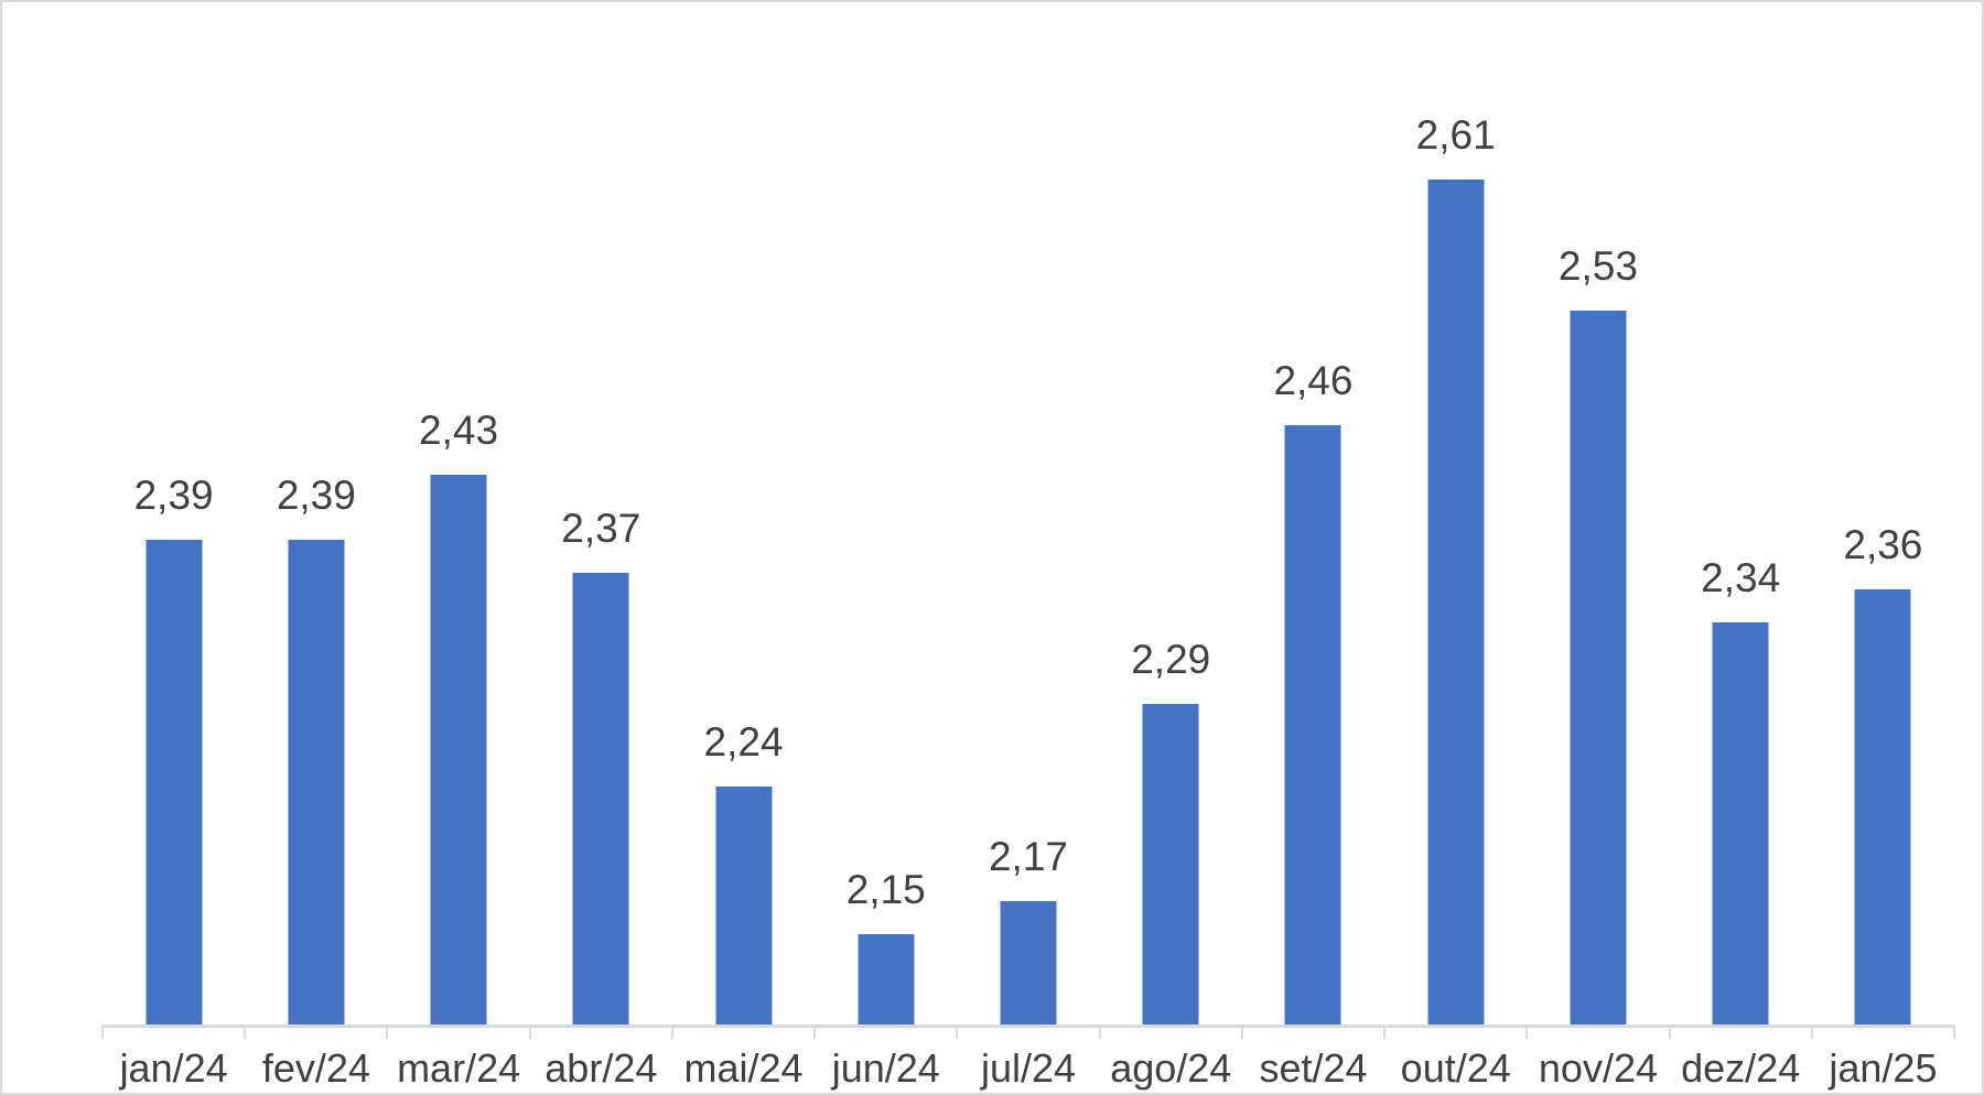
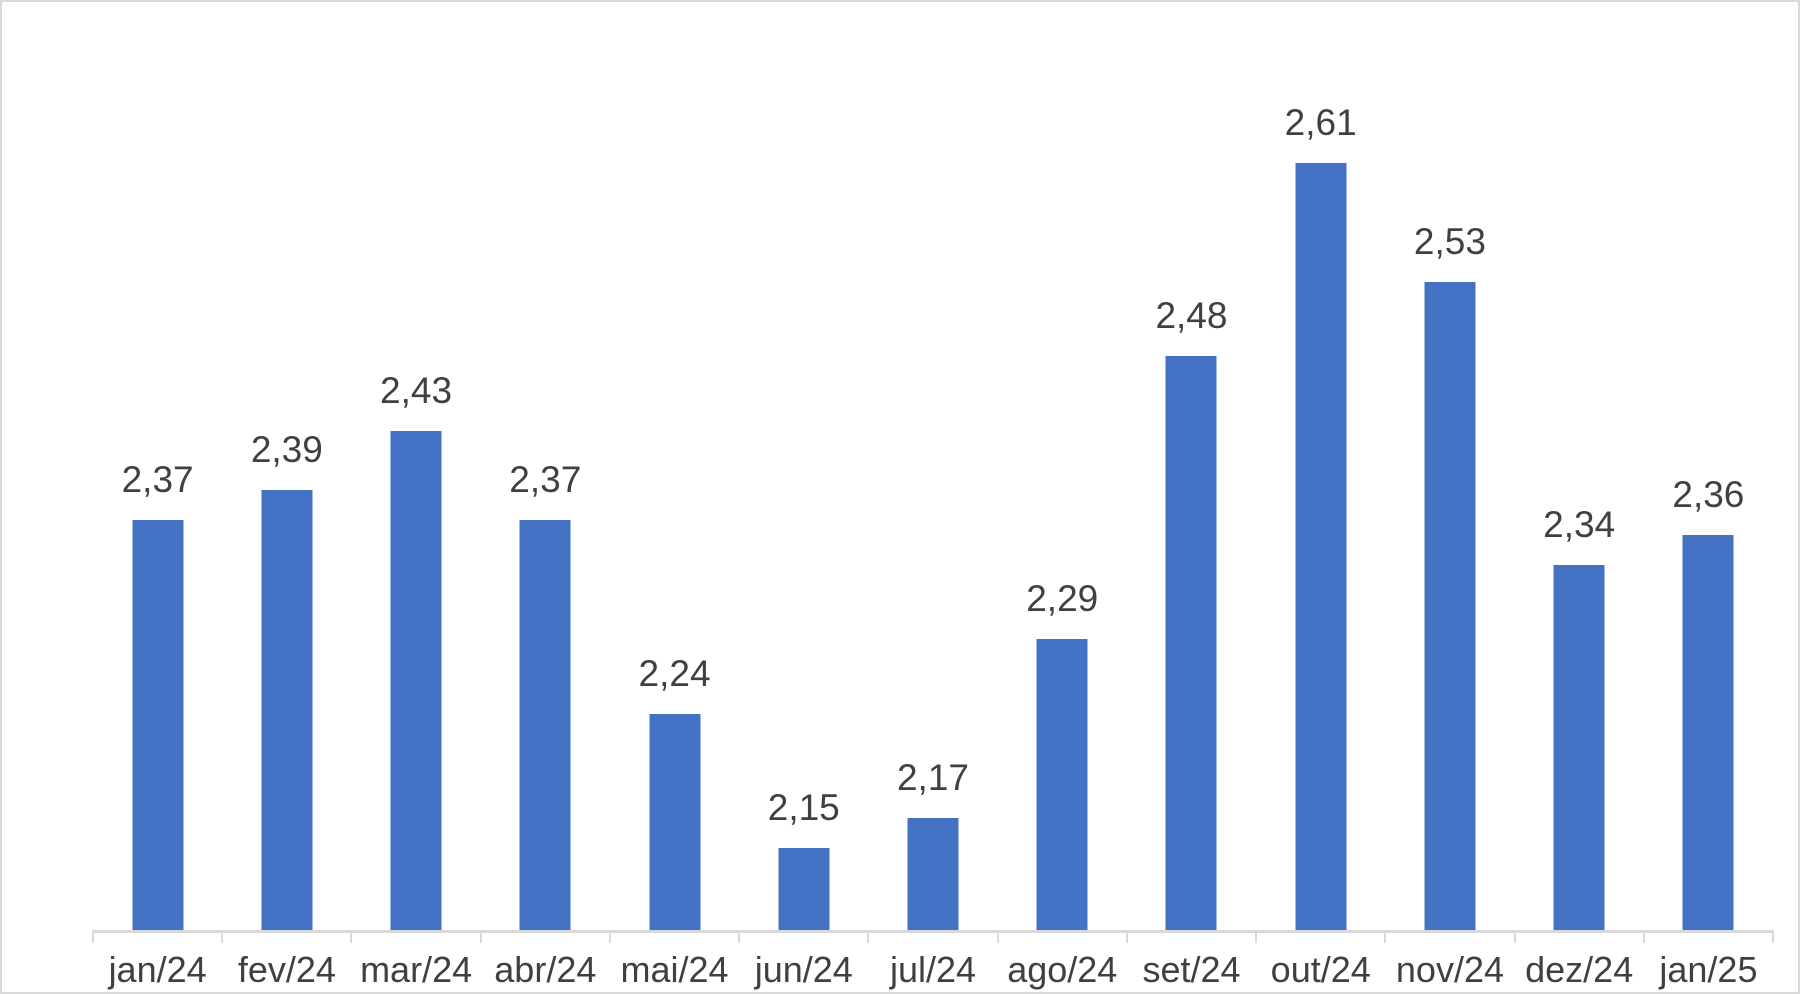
jan/24: 2,39 -> 2,37
set/24: 2,46 -> 2,48
